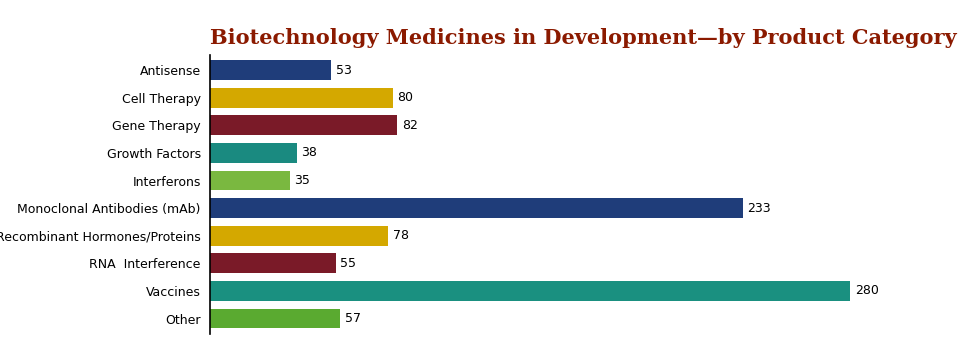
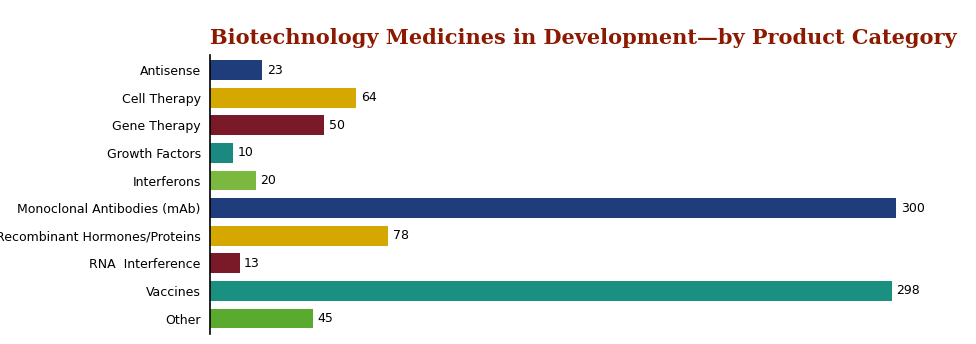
Antisense: 53 -> 23
Cell Therapy: 80 -> 64
Gene Therapy: 82 -> 50
Growth Factors: 38 -> 10
Interferons: 35 -> 20
Monoclonal Antibodies (mAb): 233 -> 300
RNA Interference: 55 -> 13
Vaccines: 280 -> 298
Other: 57 -> 45
